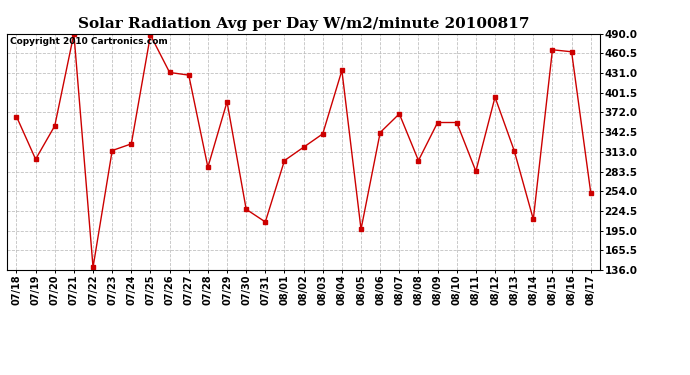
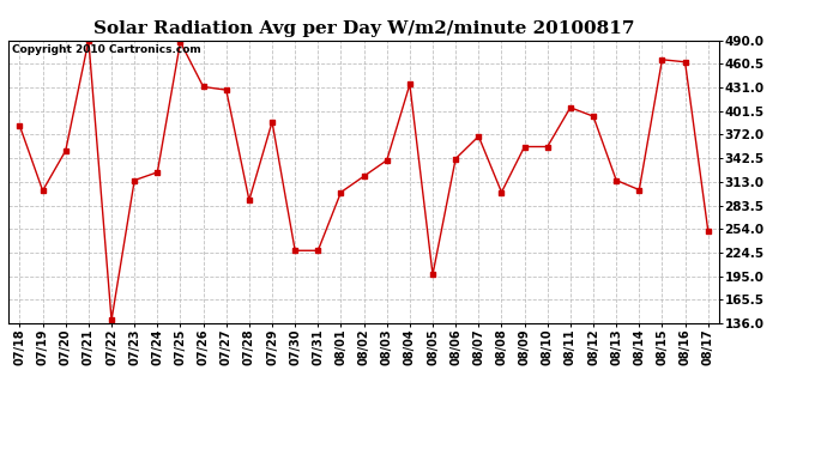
07/18: 366 -> 383
07/31: 208 -> 227
08/11: 284 -> 406
08/14: 212 -> 303
